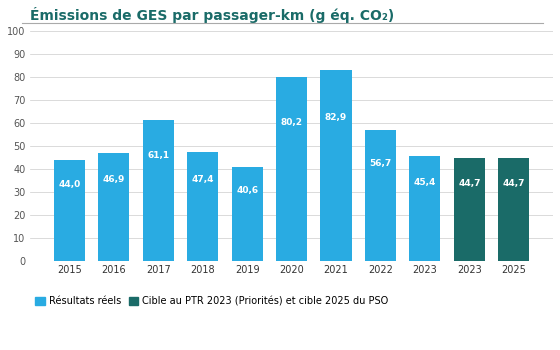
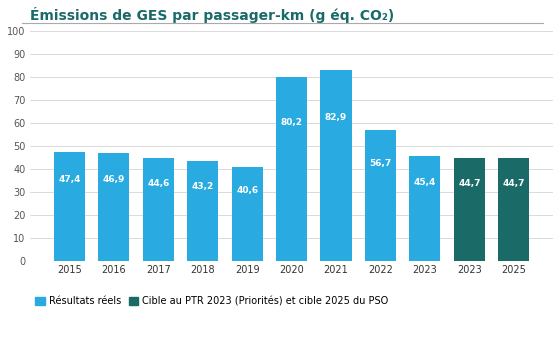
2015: 44,0 -> 47,4
2017: 61,1 -> 44,6
2018: 47,4 -> 43,2
